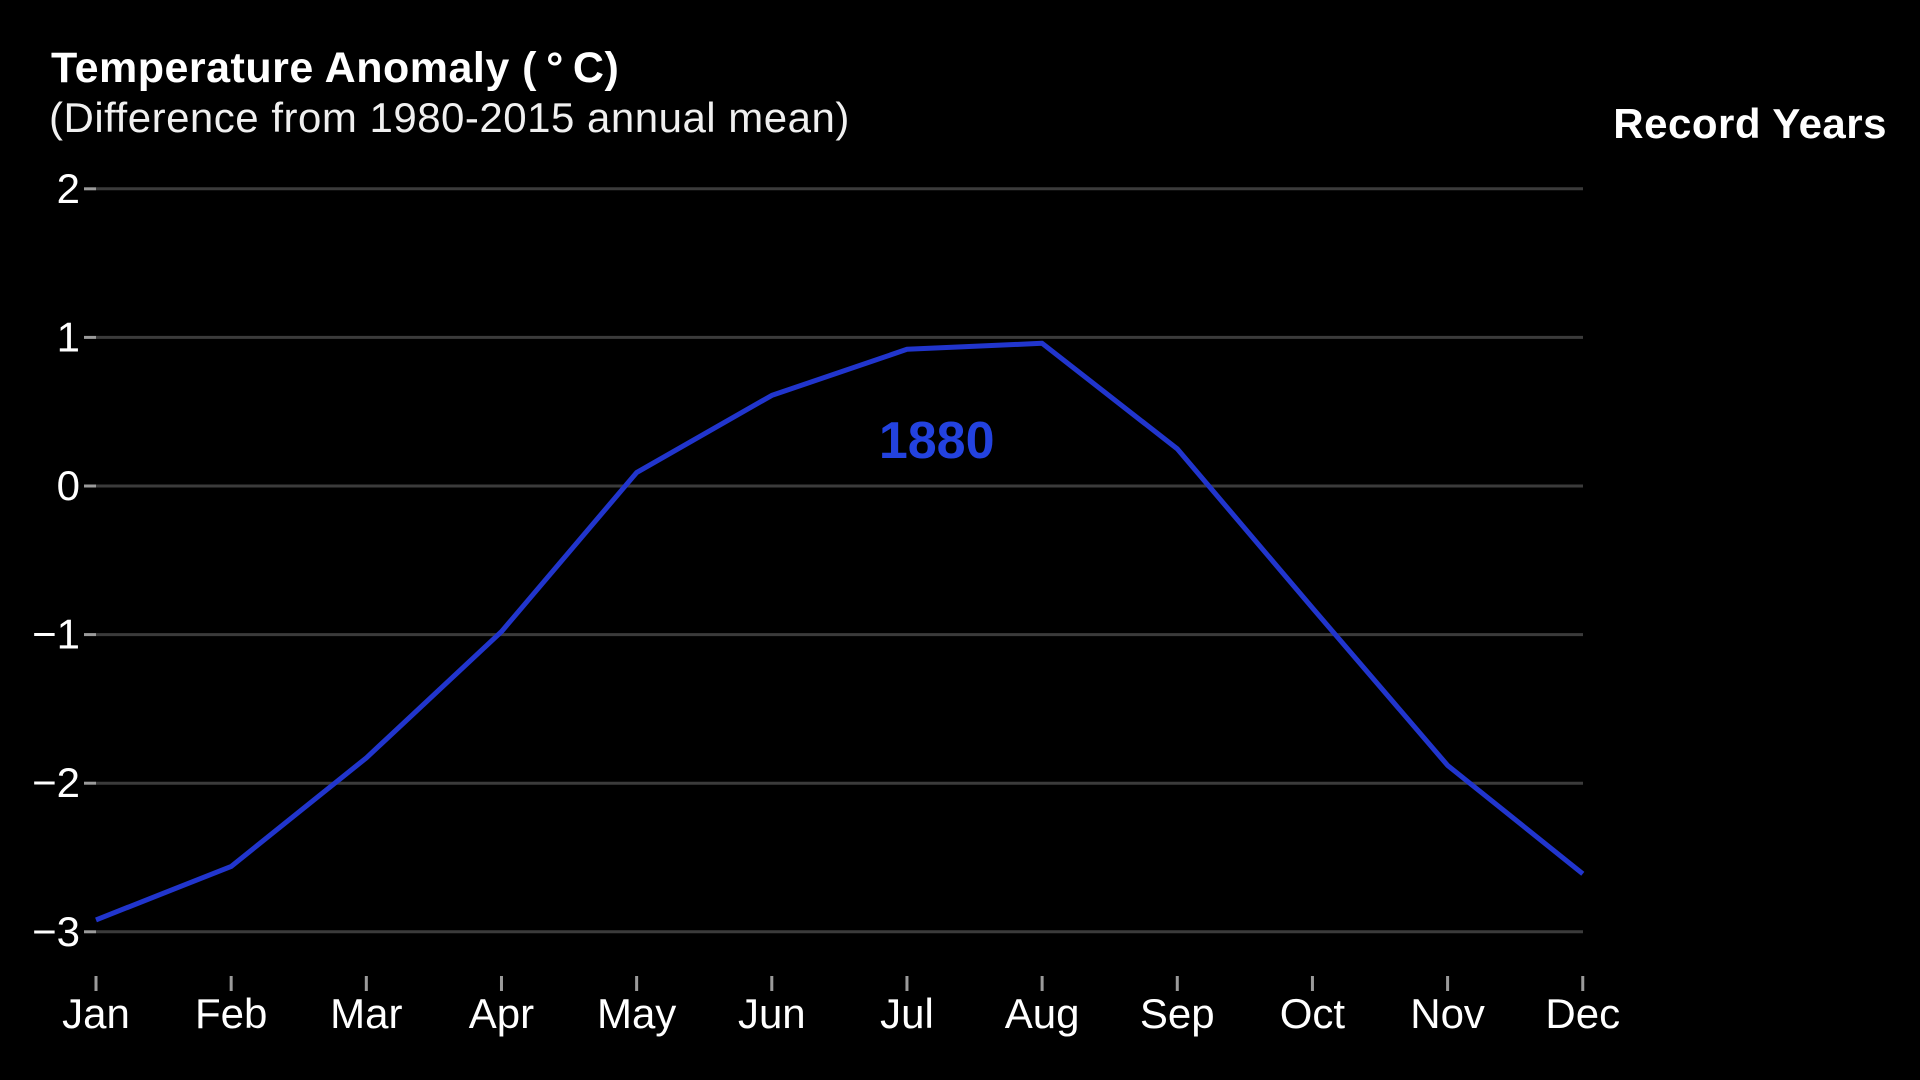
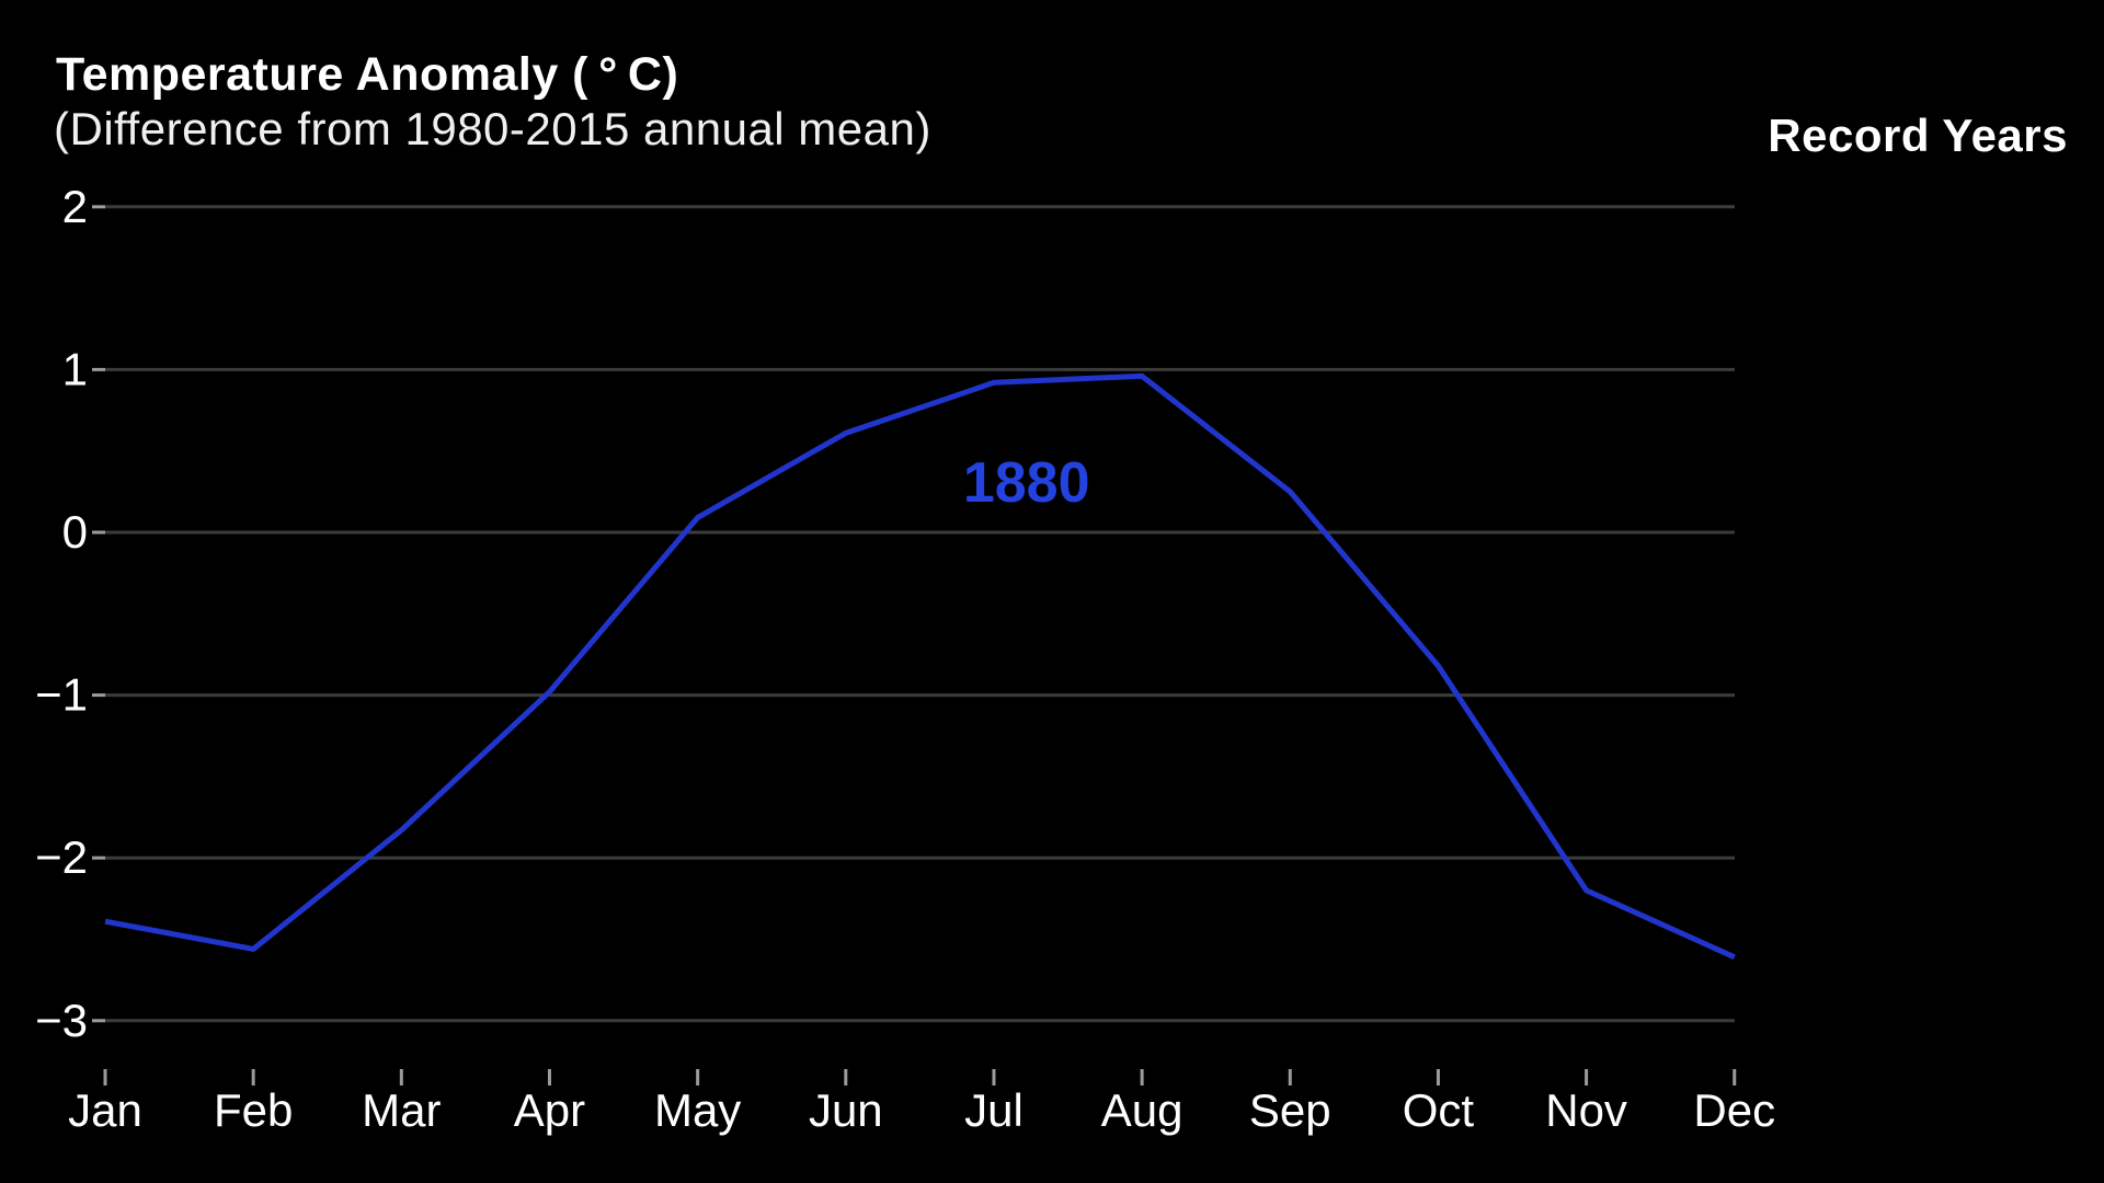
Jan: -2.92 -> -2.39
Nov: -1.88 -> -2.20
